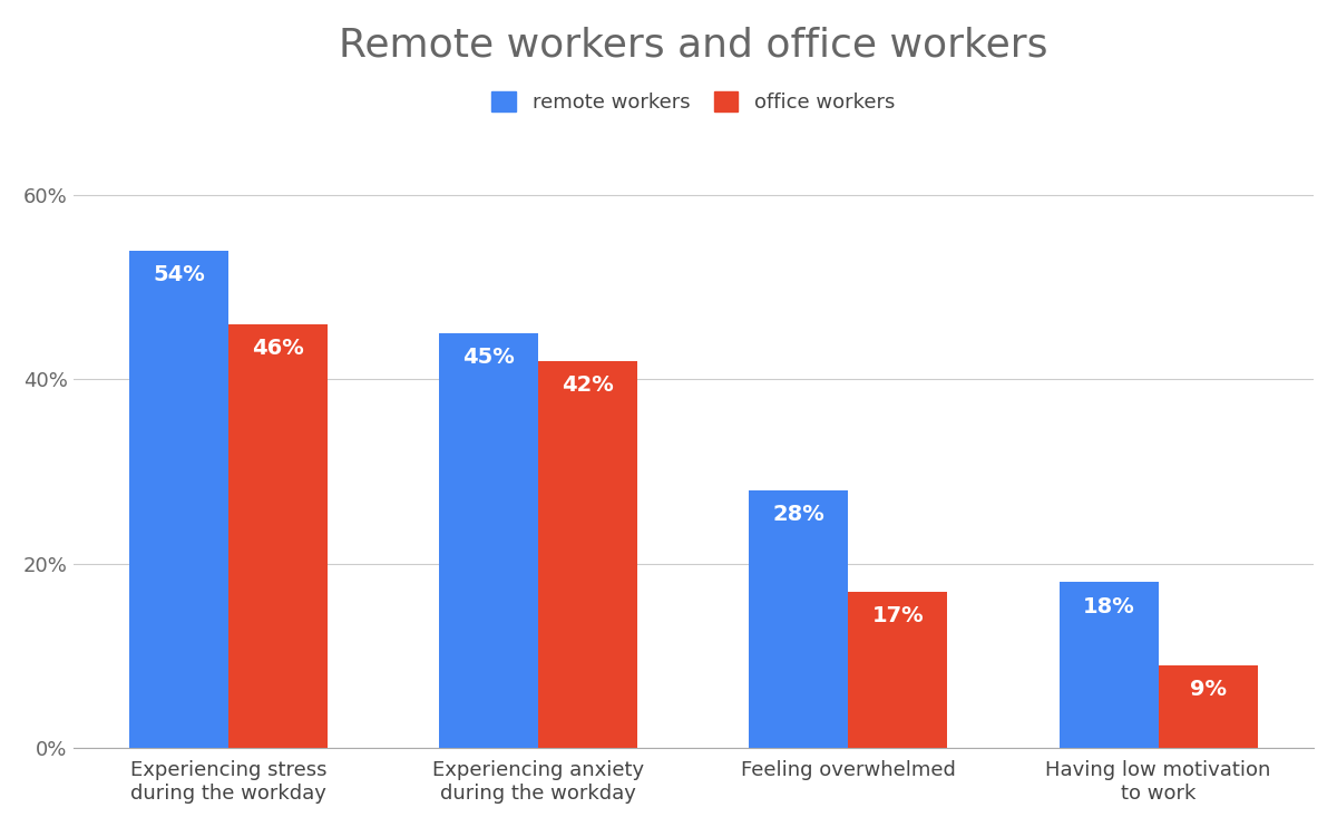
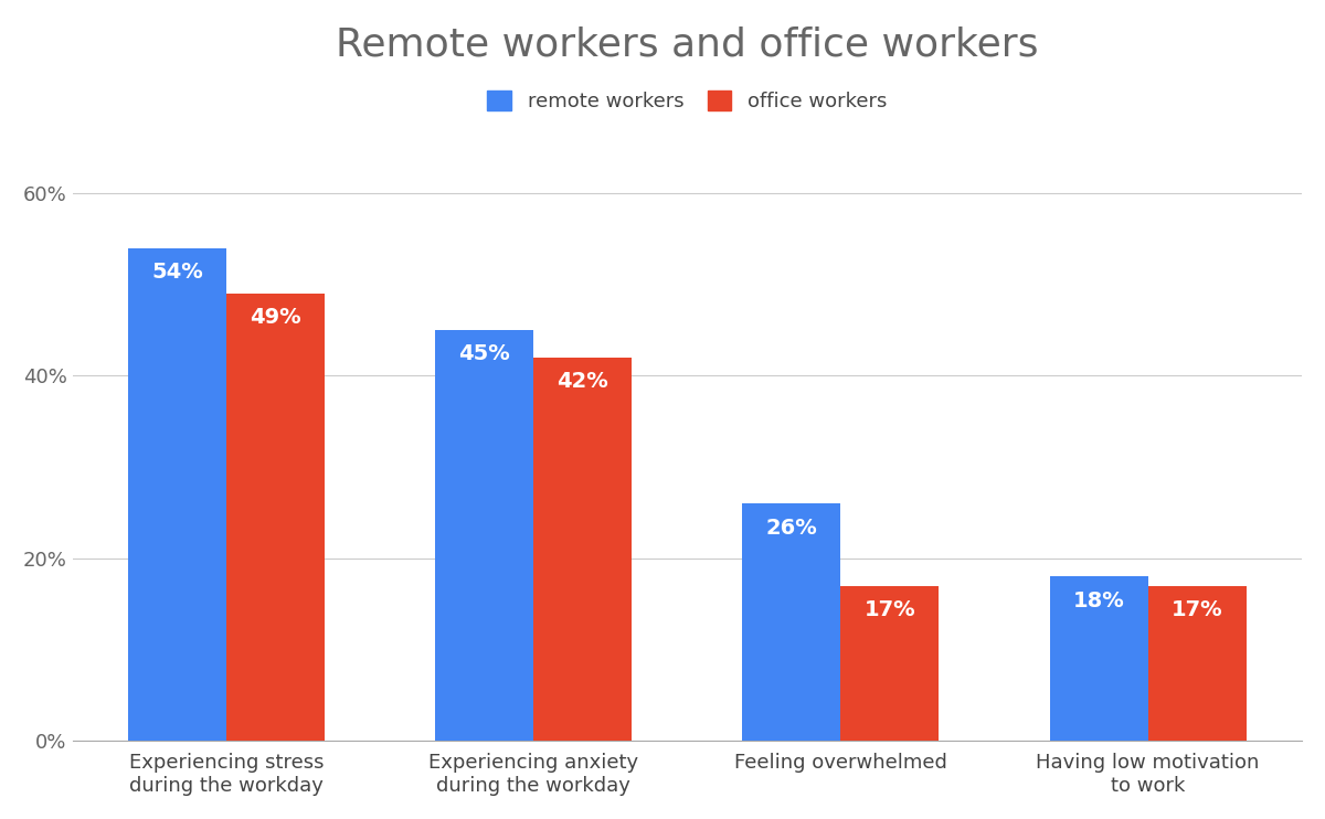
office workers/Experiencing stress during the workday: 46% -> 49%
remote workers/Feeling overwhelmed: 28% -> 26%
office workers/Having low motivation to work: 9% -> 17%
